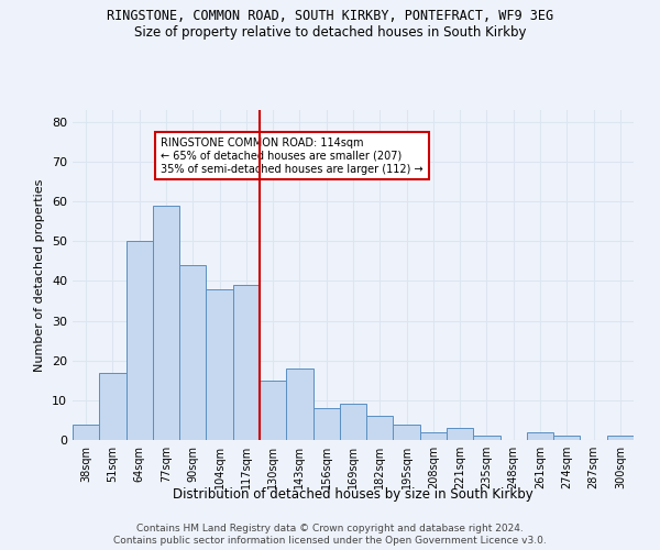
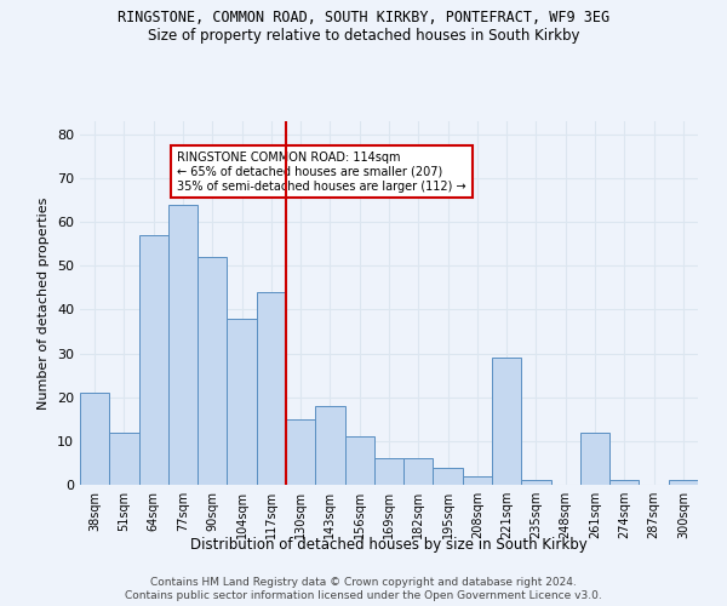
38sqm: 4 -> 21
51sqm: 17 -> 12
64sqm: 50 -> 57
77sqm: 59 -> 64
90sqm: 44 -> 52
117sqm: 39 -> 44
156sqm: 8 -> 11
169sqm: 9 -> 6
221sqm: 3 -> 29
261sqm: 2 -> 12
